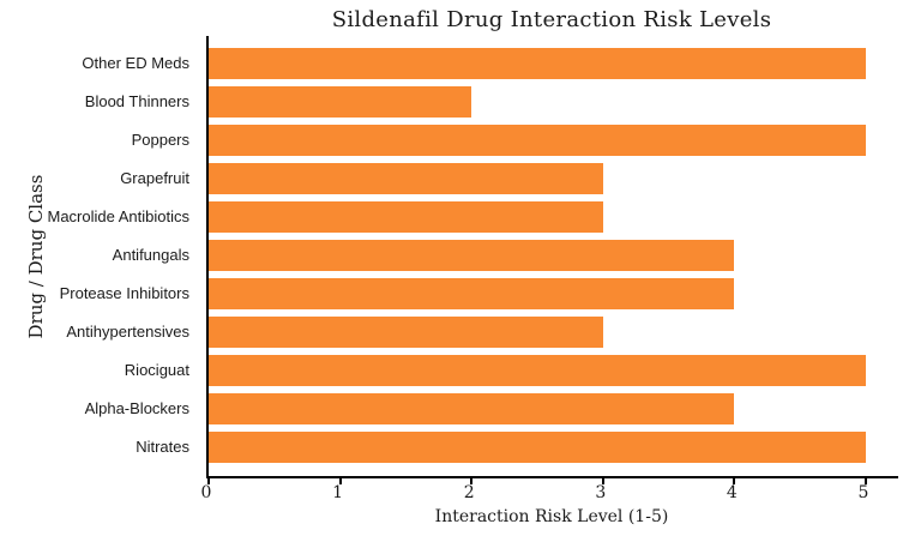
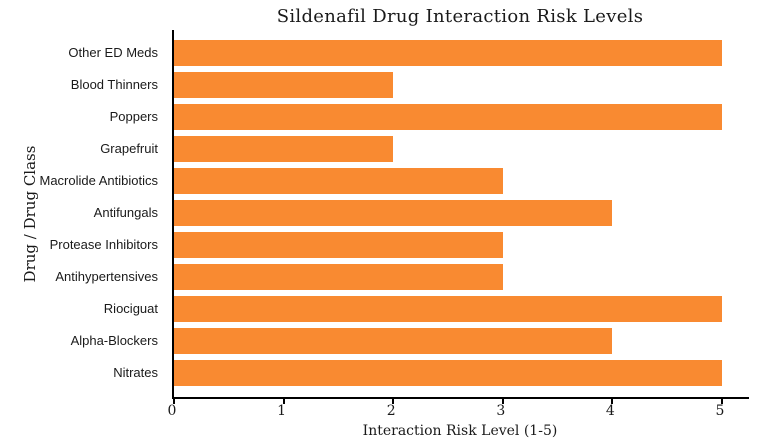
Grapefruit: 3 -> 2
Protease Inhibitors: 4 -> 3
